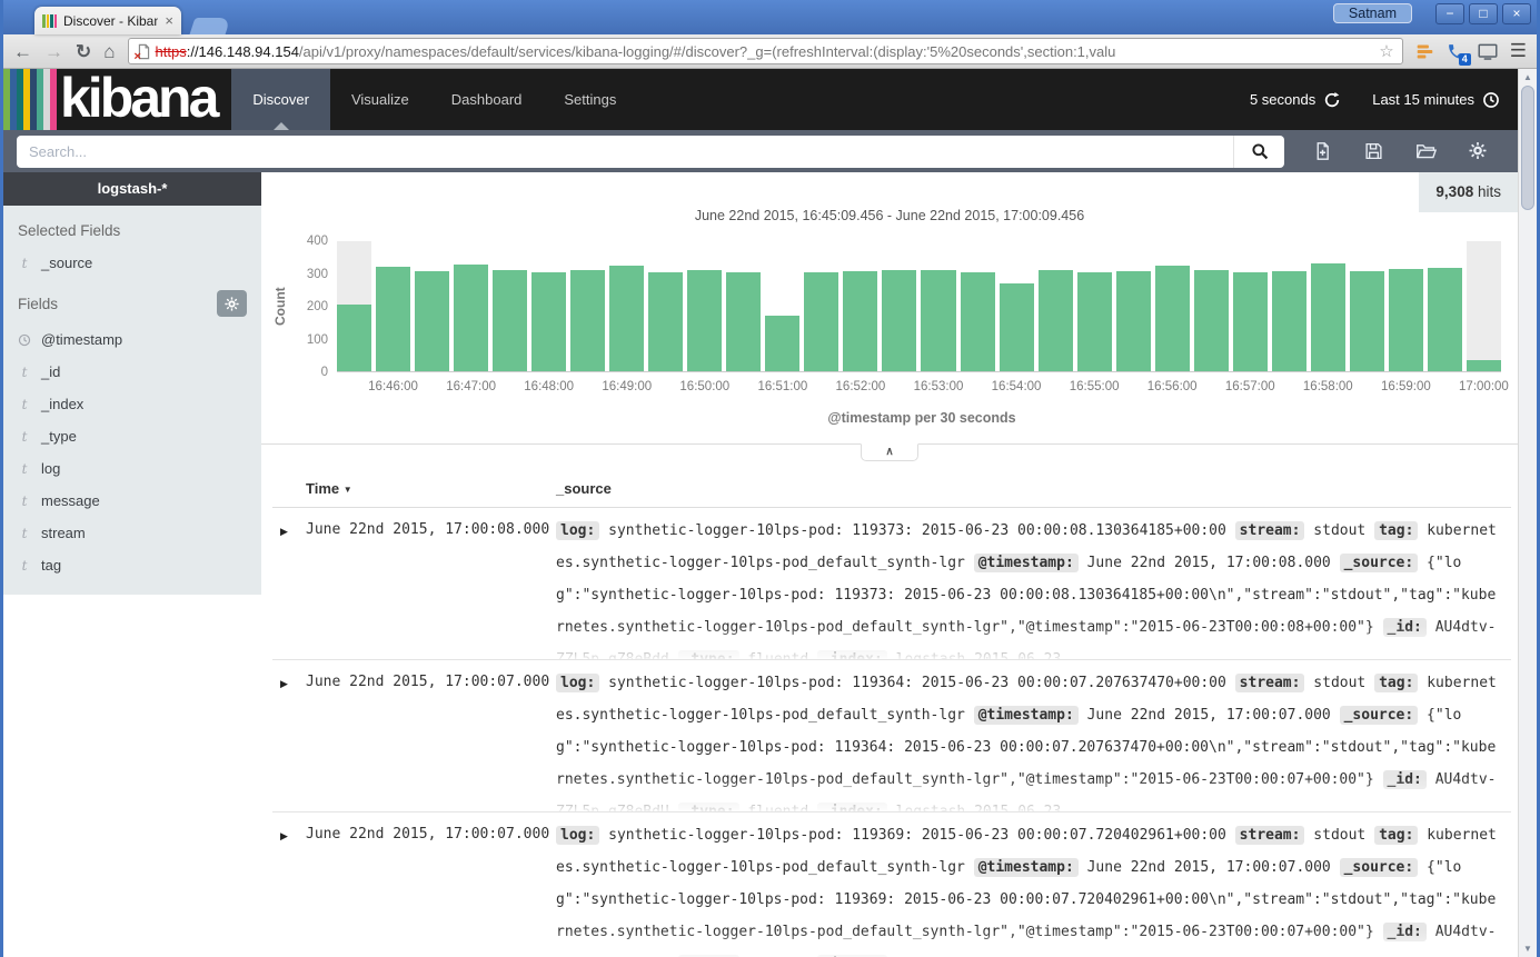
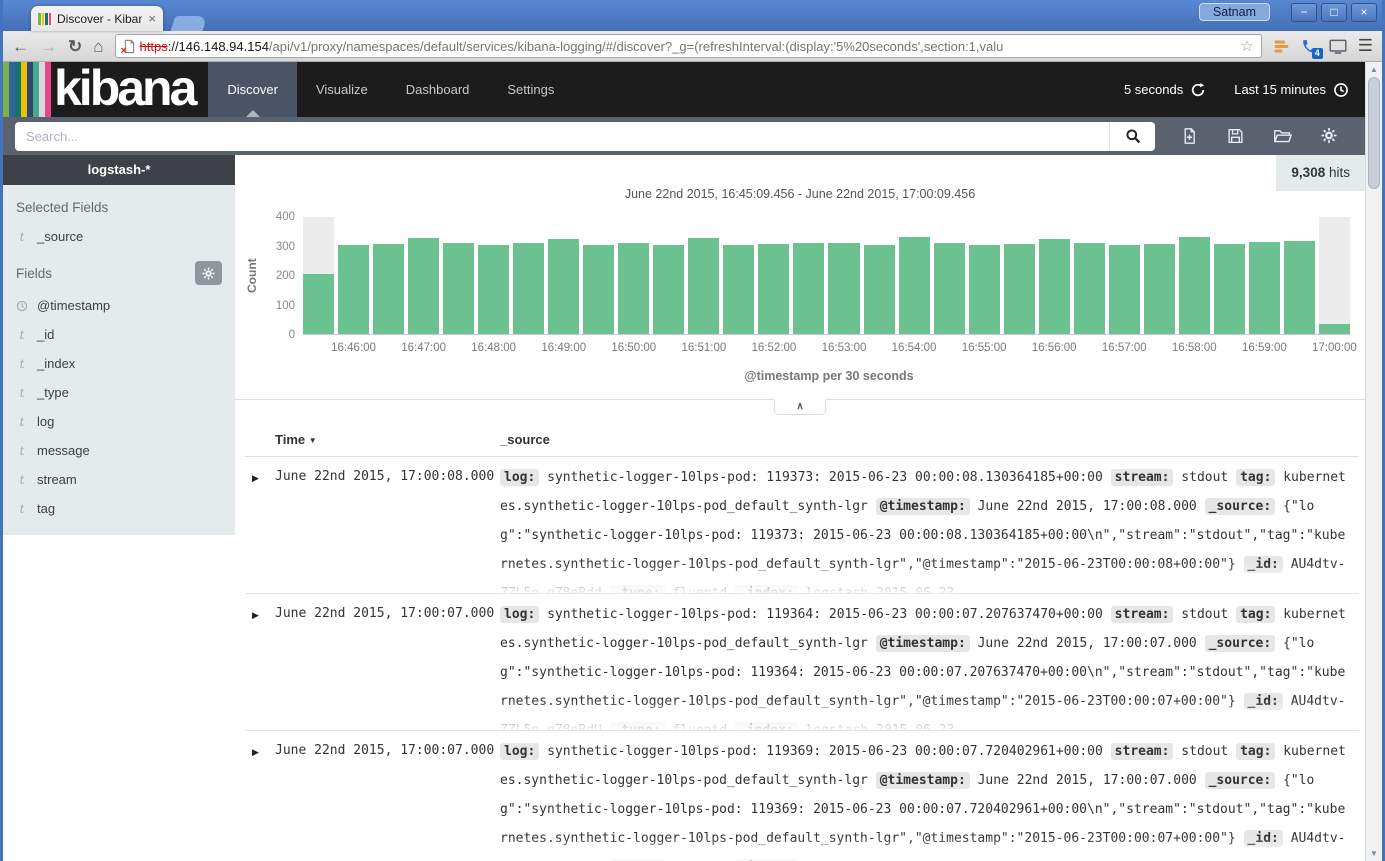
16:46:00: 320 -> 300
16:51:00: 170 -> 330
16:54:00: 270 -> 330
